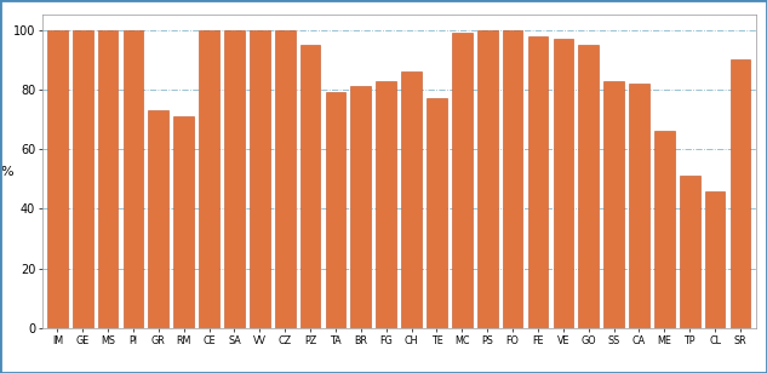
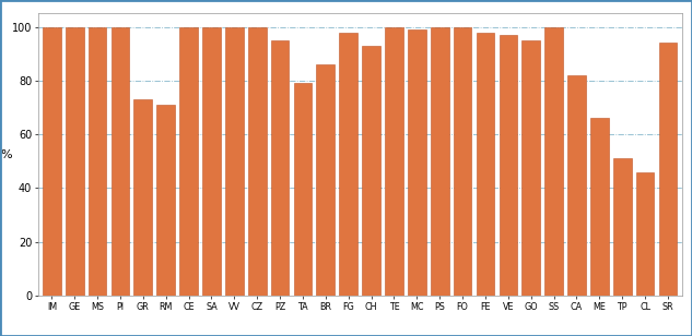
BR: 81 -> 86
FG: 83 -> 98
CH: 86 -> 93
TE: 77 -> 100
SS: 83 -> 100
SR: 90 -> 94
